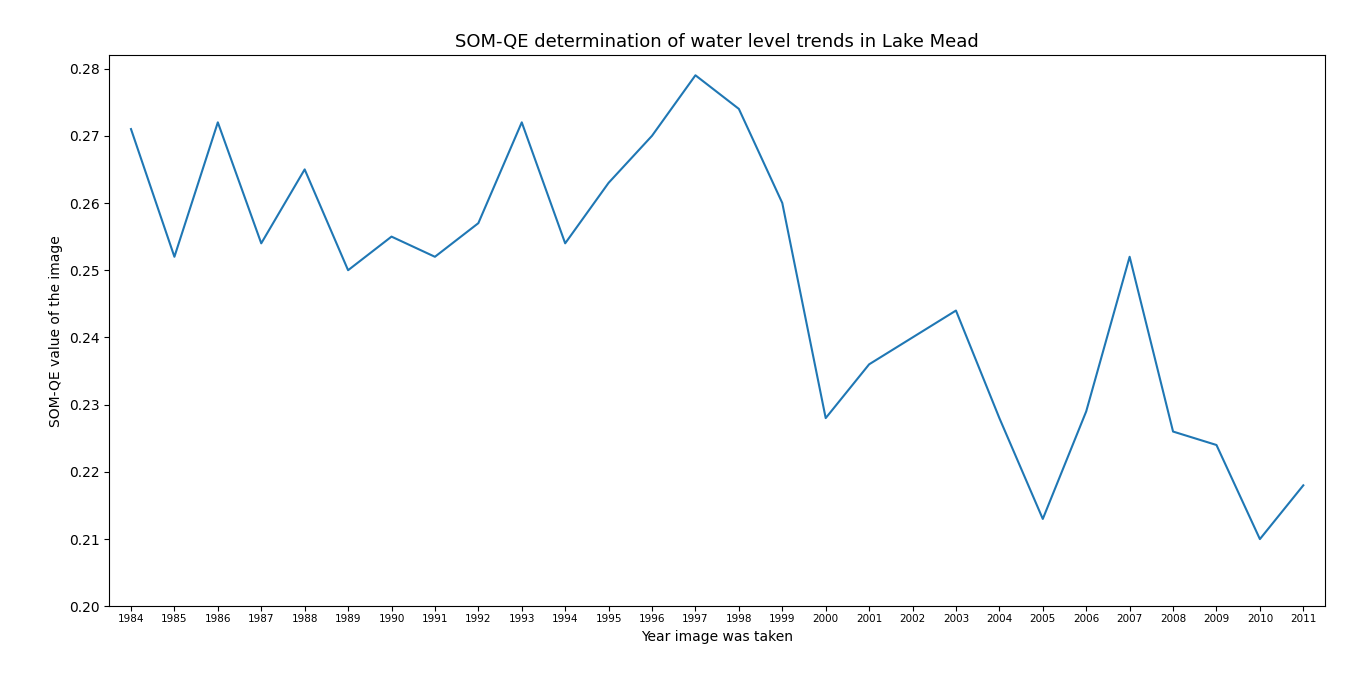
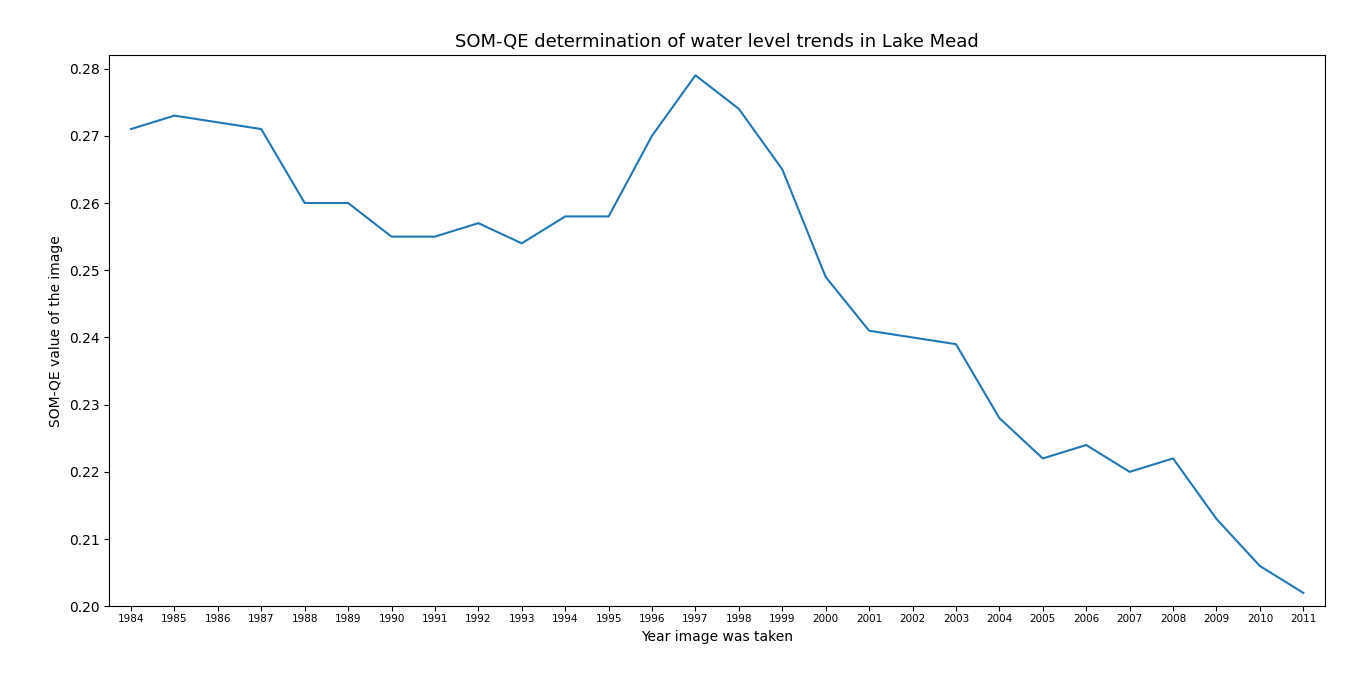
1985: 0.252 -> 0.273
1987: 0.254 -> 0.271
1988: 0.265 -> 0.260
1989: 0.250 -> 0.260
1991: 0.252 -> 0.255
1993: 0.272 -> 0.254
1994: 0.254 -> 0.258
1995: 0.263 -> 0.258
1999: 0.260 -> 0.265
2000: 0.228 -> 0.249
2001: 0.236 -> 0.241
2003: 0.244 -> 0.239
2005: 0.213 -> 0.222
2006: 0.229 -> 0.224
2007: 0.252 -> 0.220
2008: 0.226 -> 0.222
2009: 0.224 -> 0.213
2010: 0.210 -> 0.206
2011: 0.218 -> 0.202
